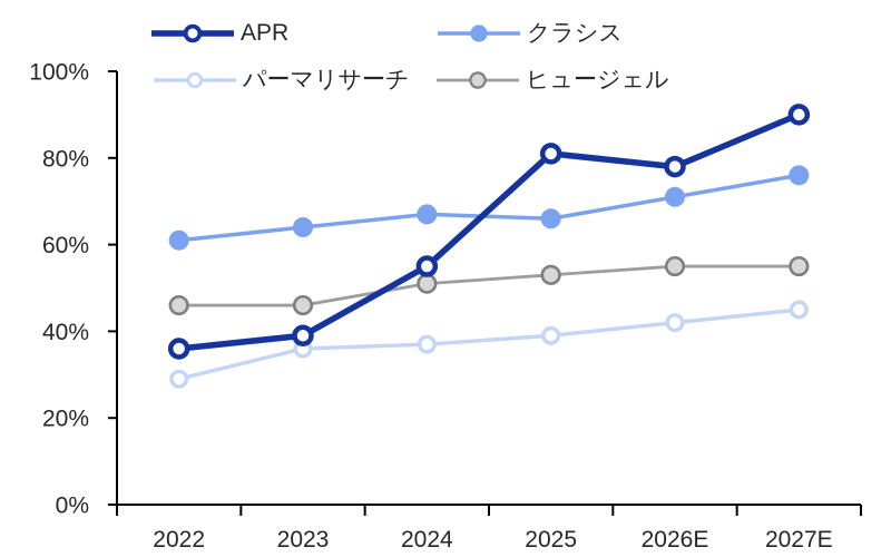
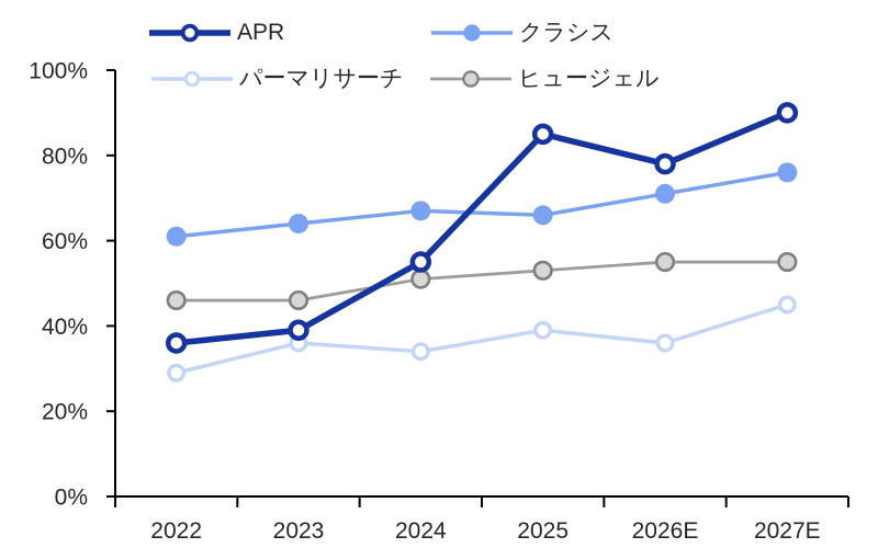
パーマリサーチ/2024: 37% -> 34%
APR/2025: 81% -> 85%
パーマリサーチ/2026E: 42% -> 36%
